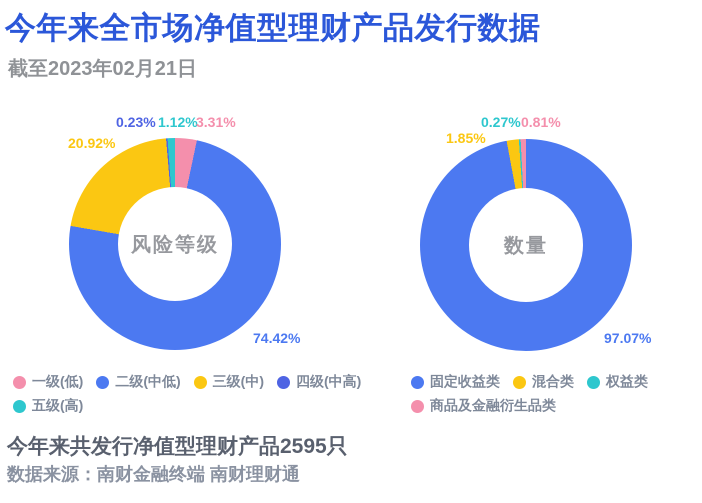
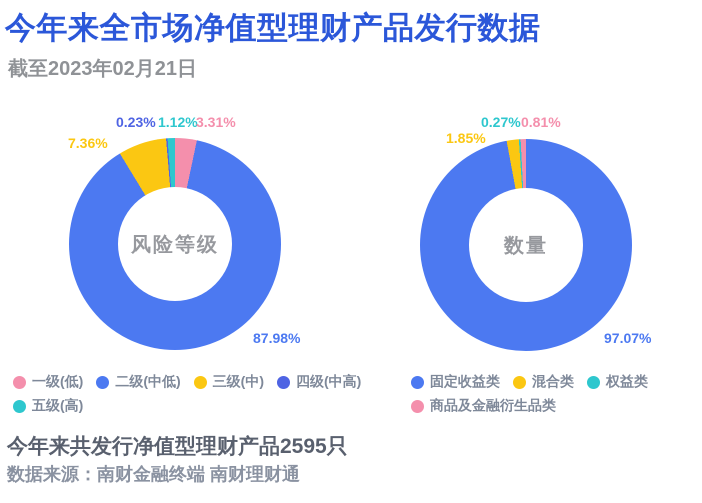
风险等级/二级(中低): 74.42% -> 87.98%
风险等级/三级(中): 20.92% -> 7.36%
